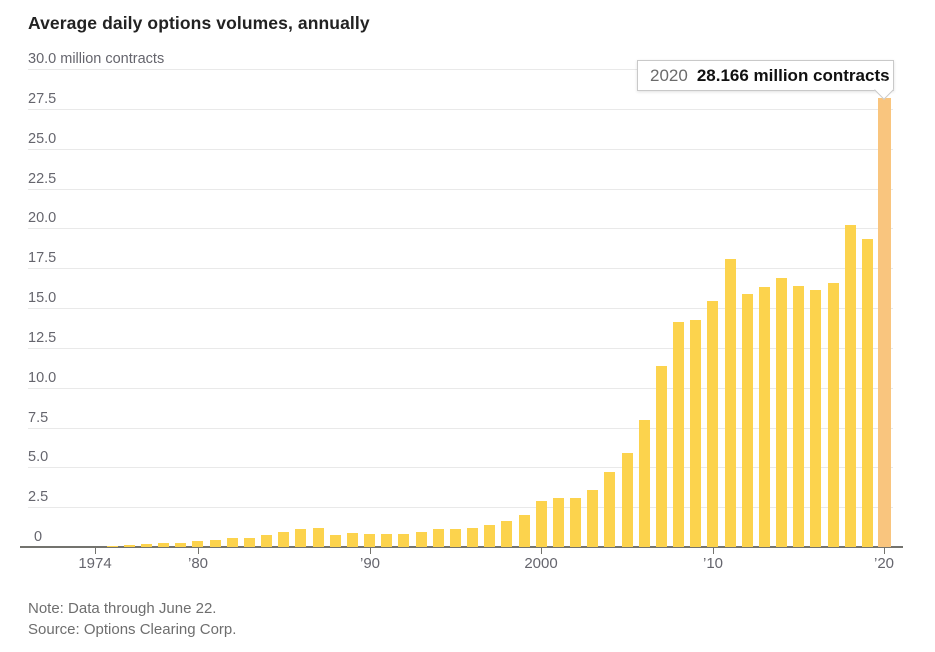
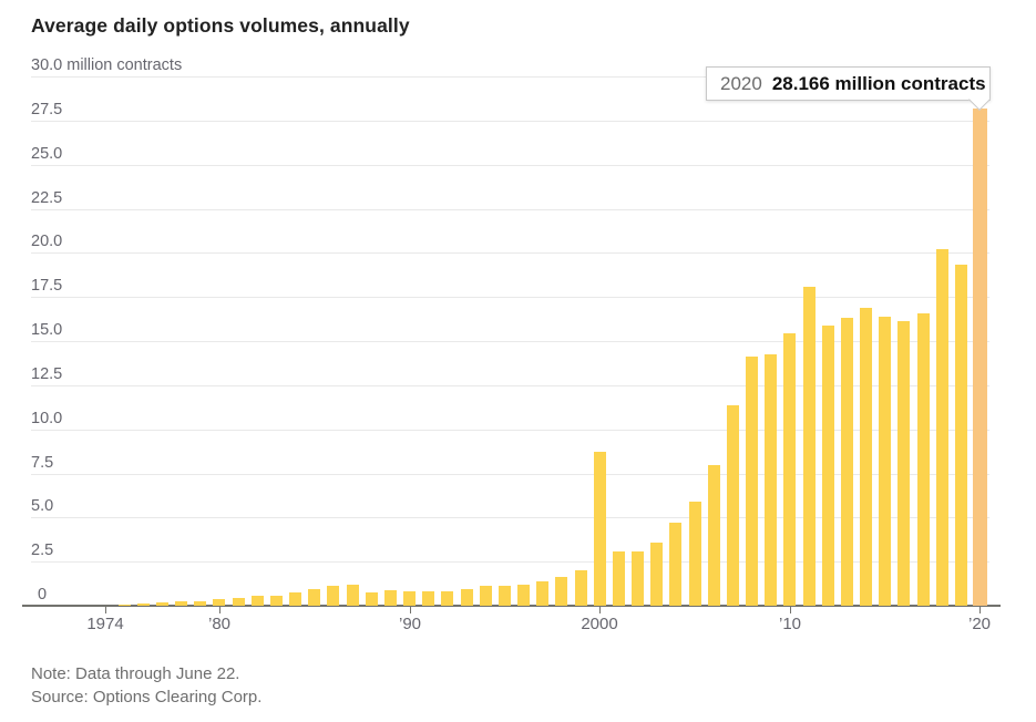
2000: 2.9 -> 8.7
